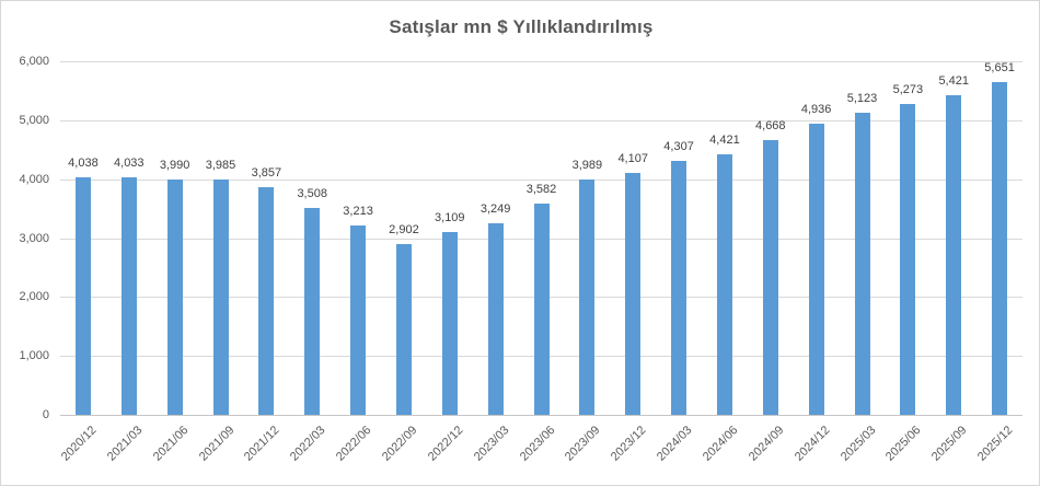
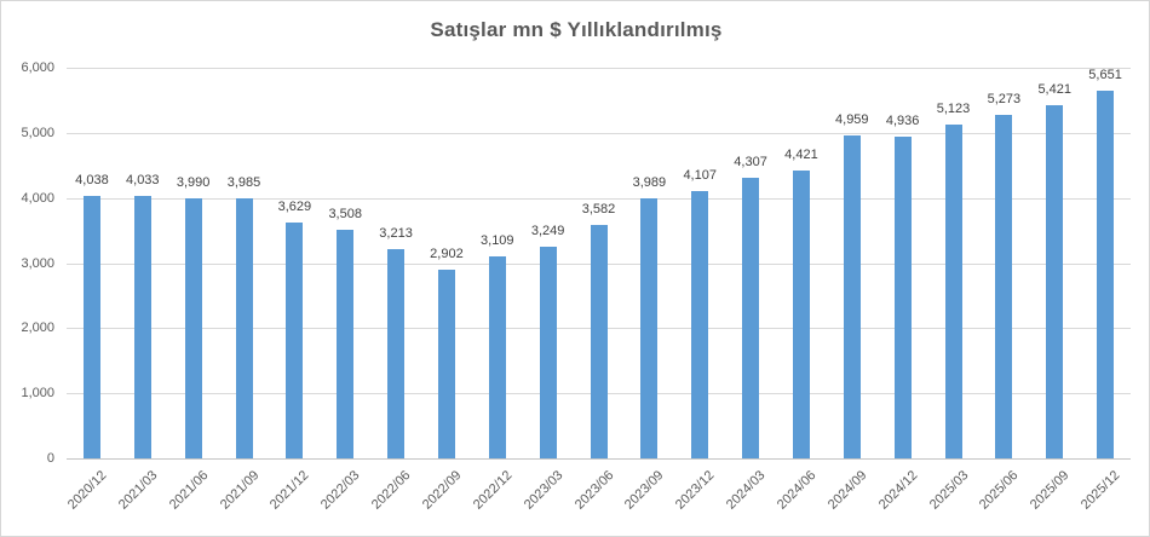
2021/12: 3,857 -> 3,629
2024/09: 4,668 -> 4,959
